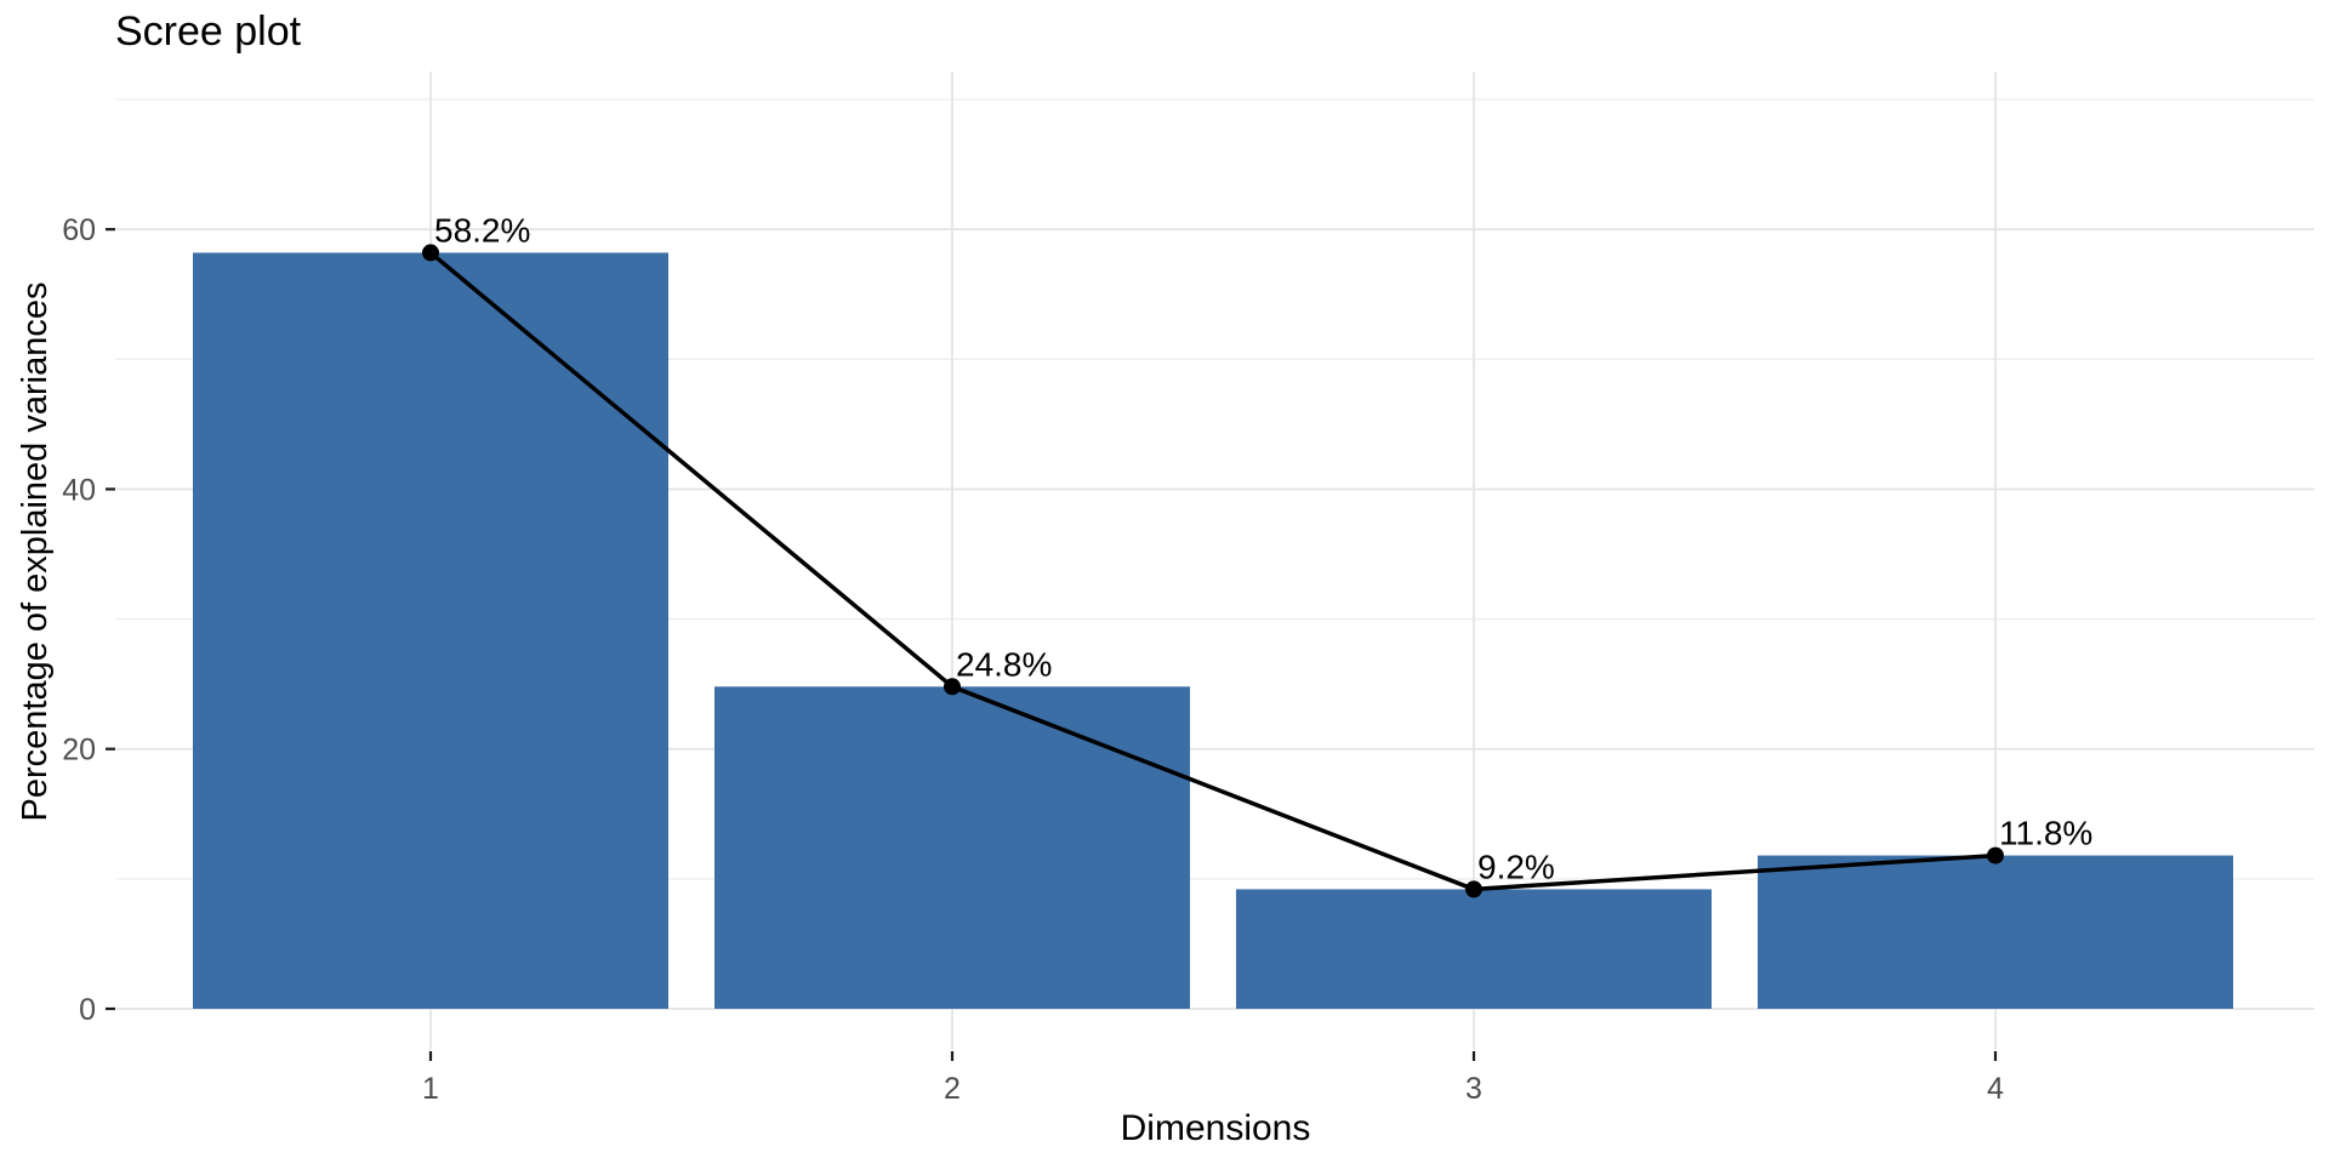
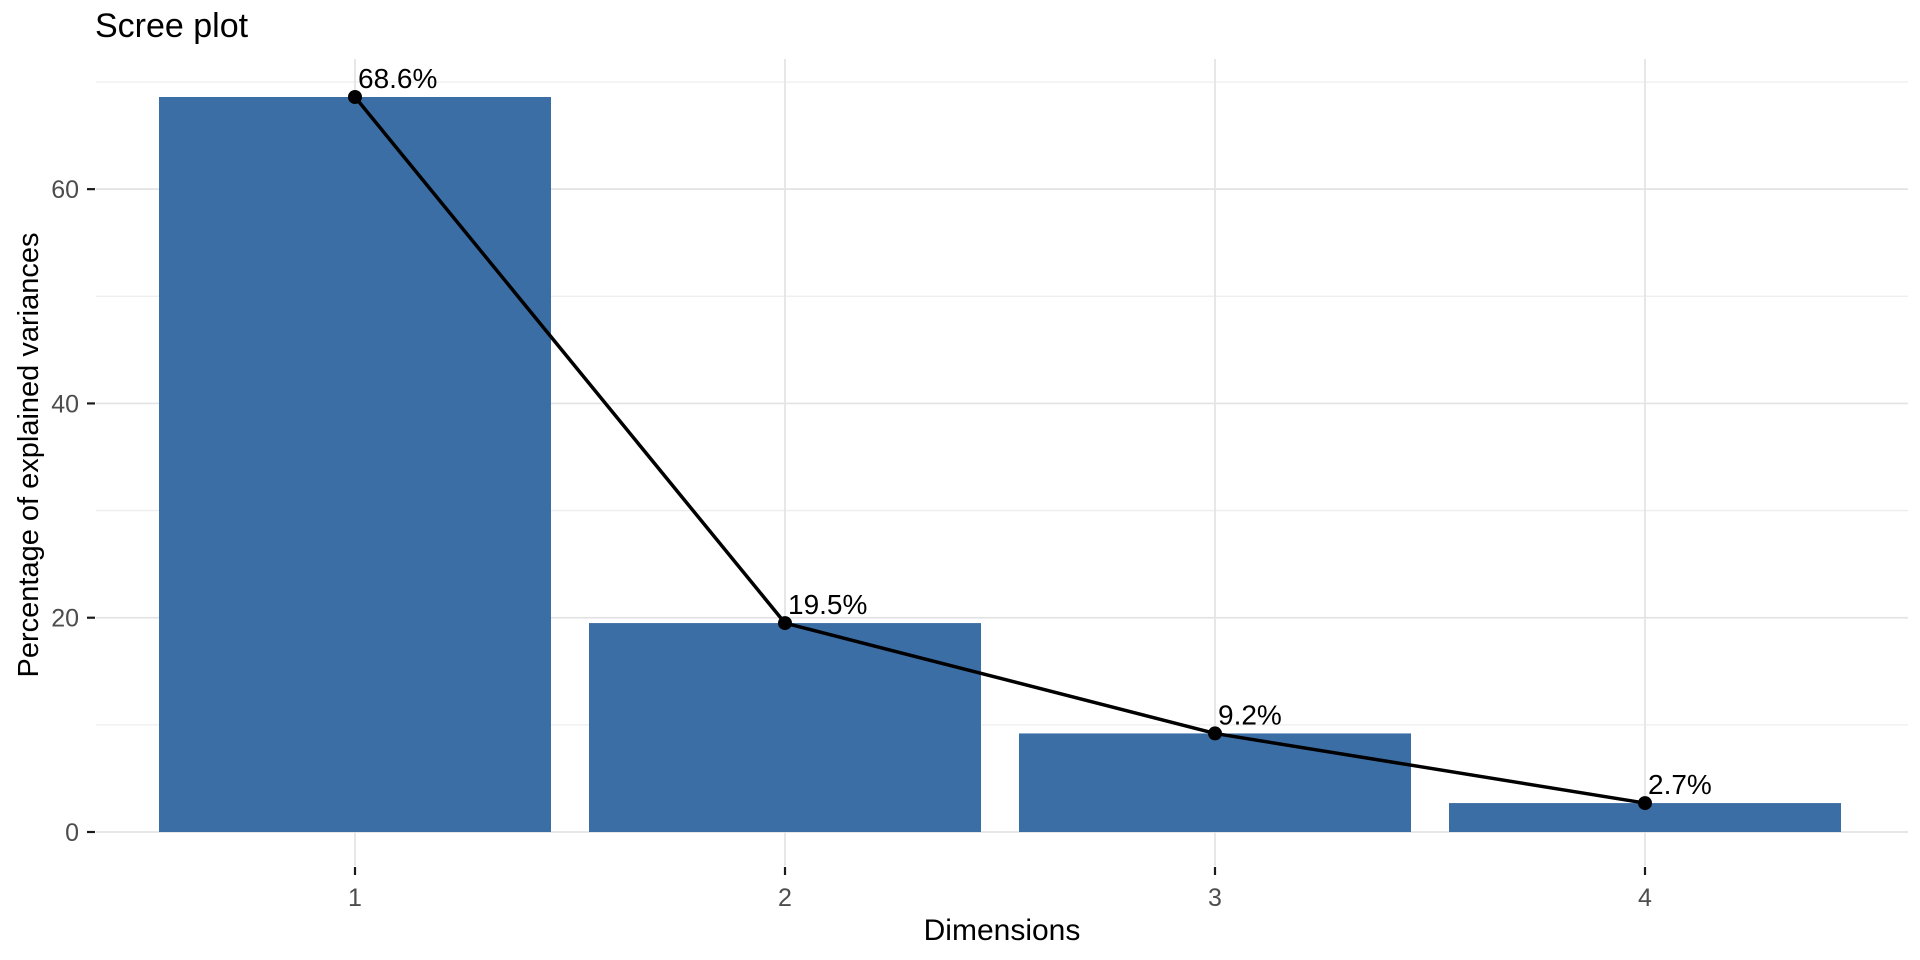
1: 58.2% -> 68.6%
2: 24.8% -> 19.5%
4: 11.8% -> 2.7%
